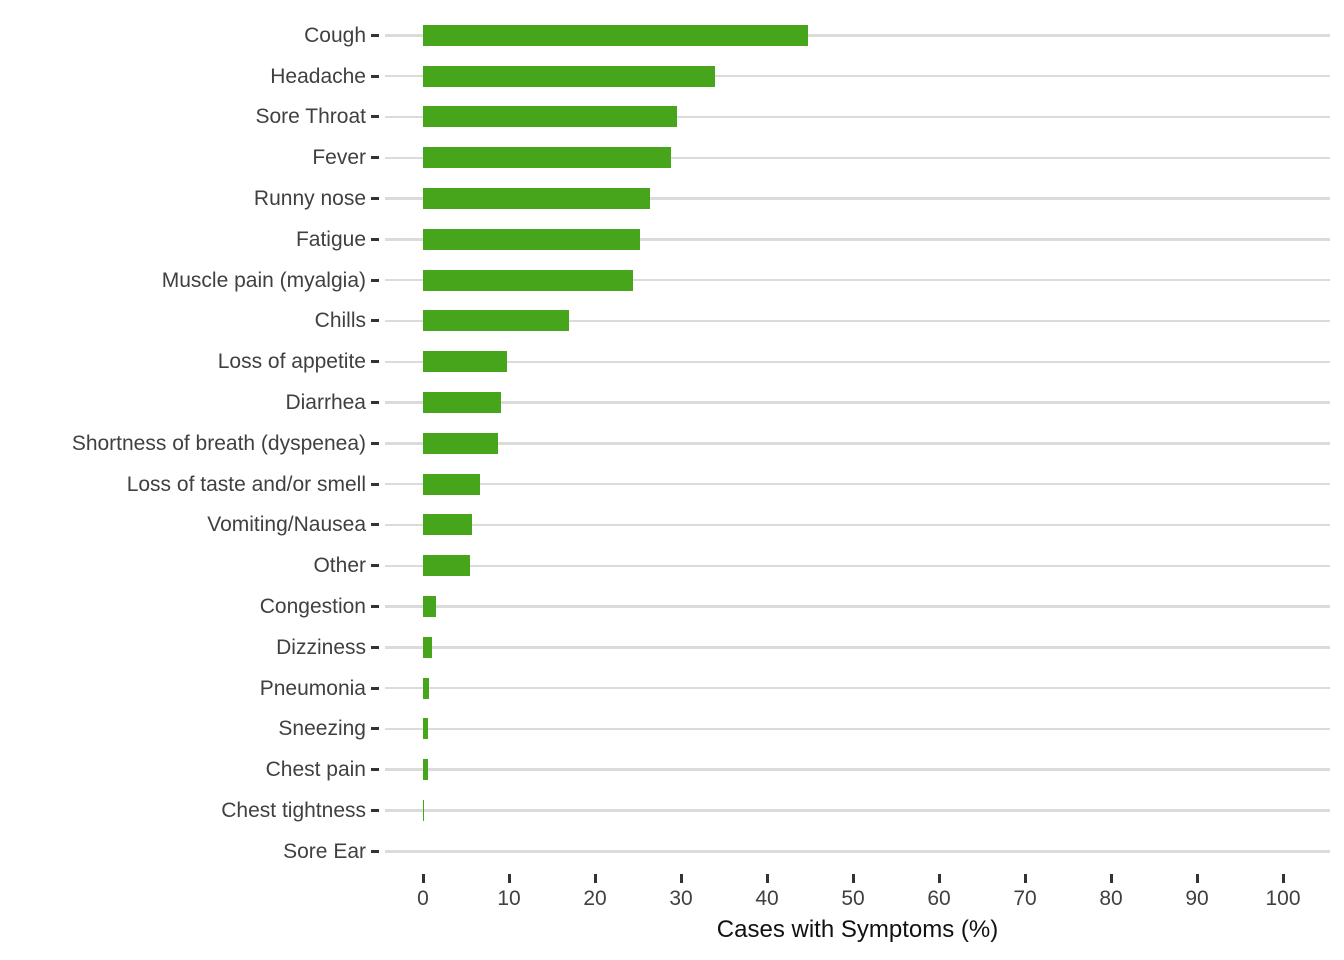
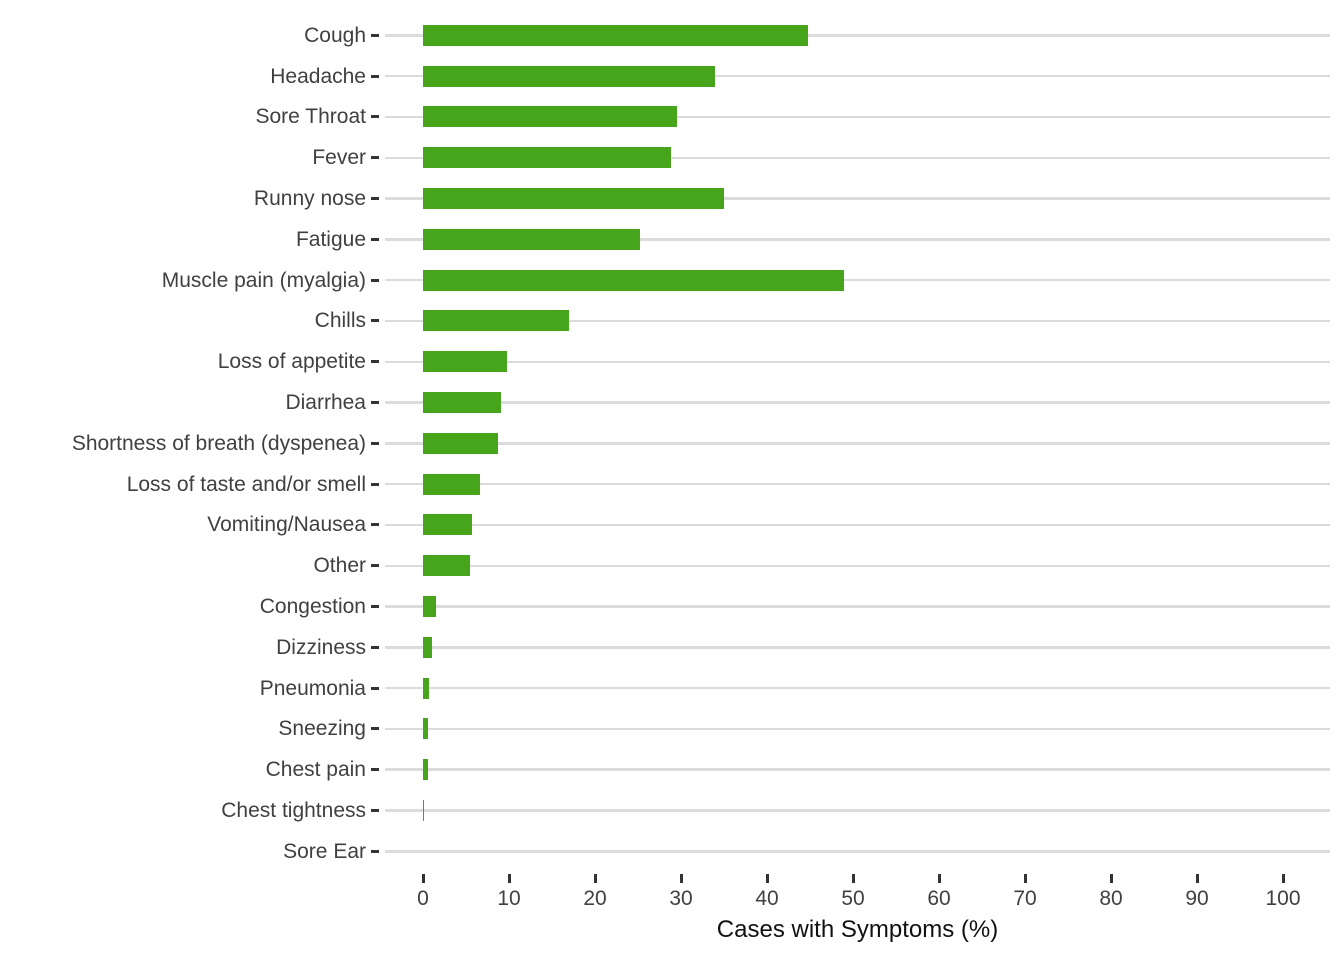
Runny nose: 26 -> 35
Muscle pain (myalgia): 24 -> 49
